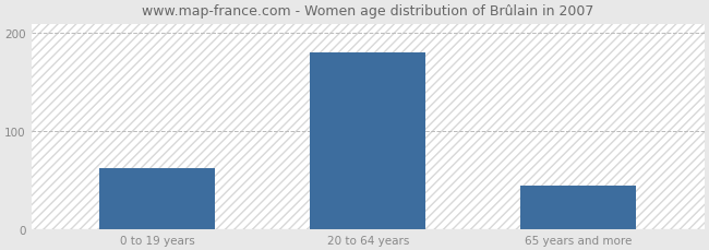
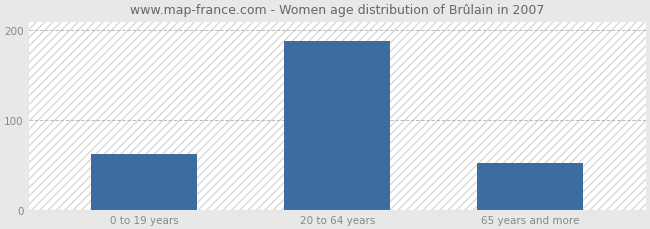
20 to 64 years: 180 -> 188
65 years and more: 44 -> 52
